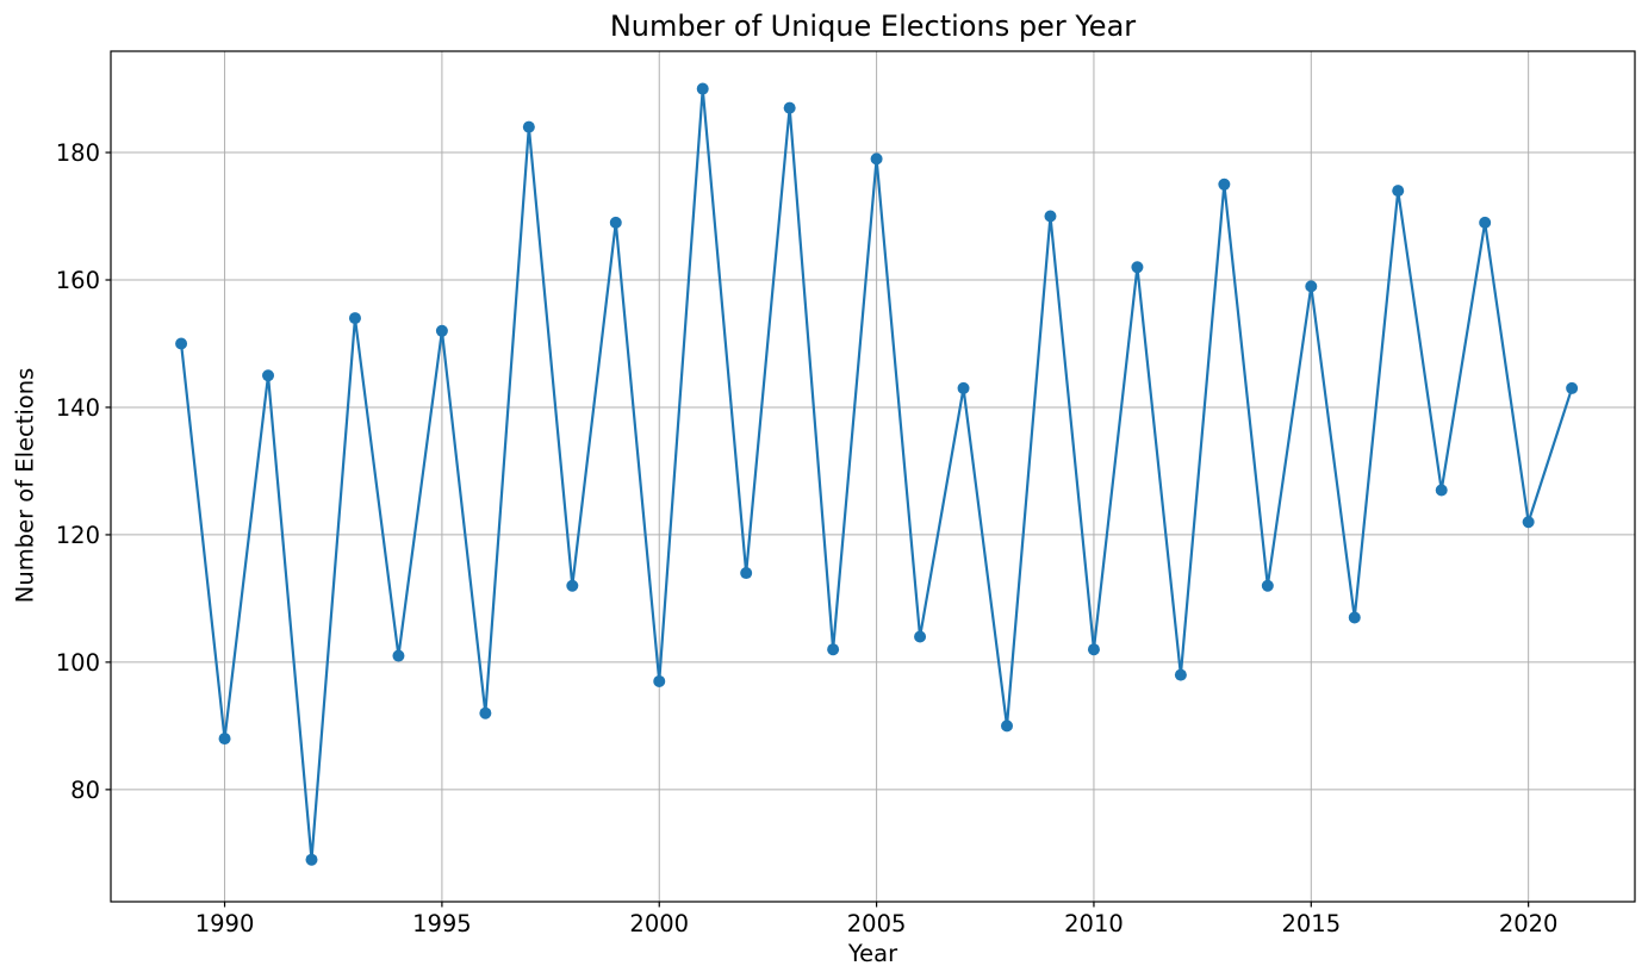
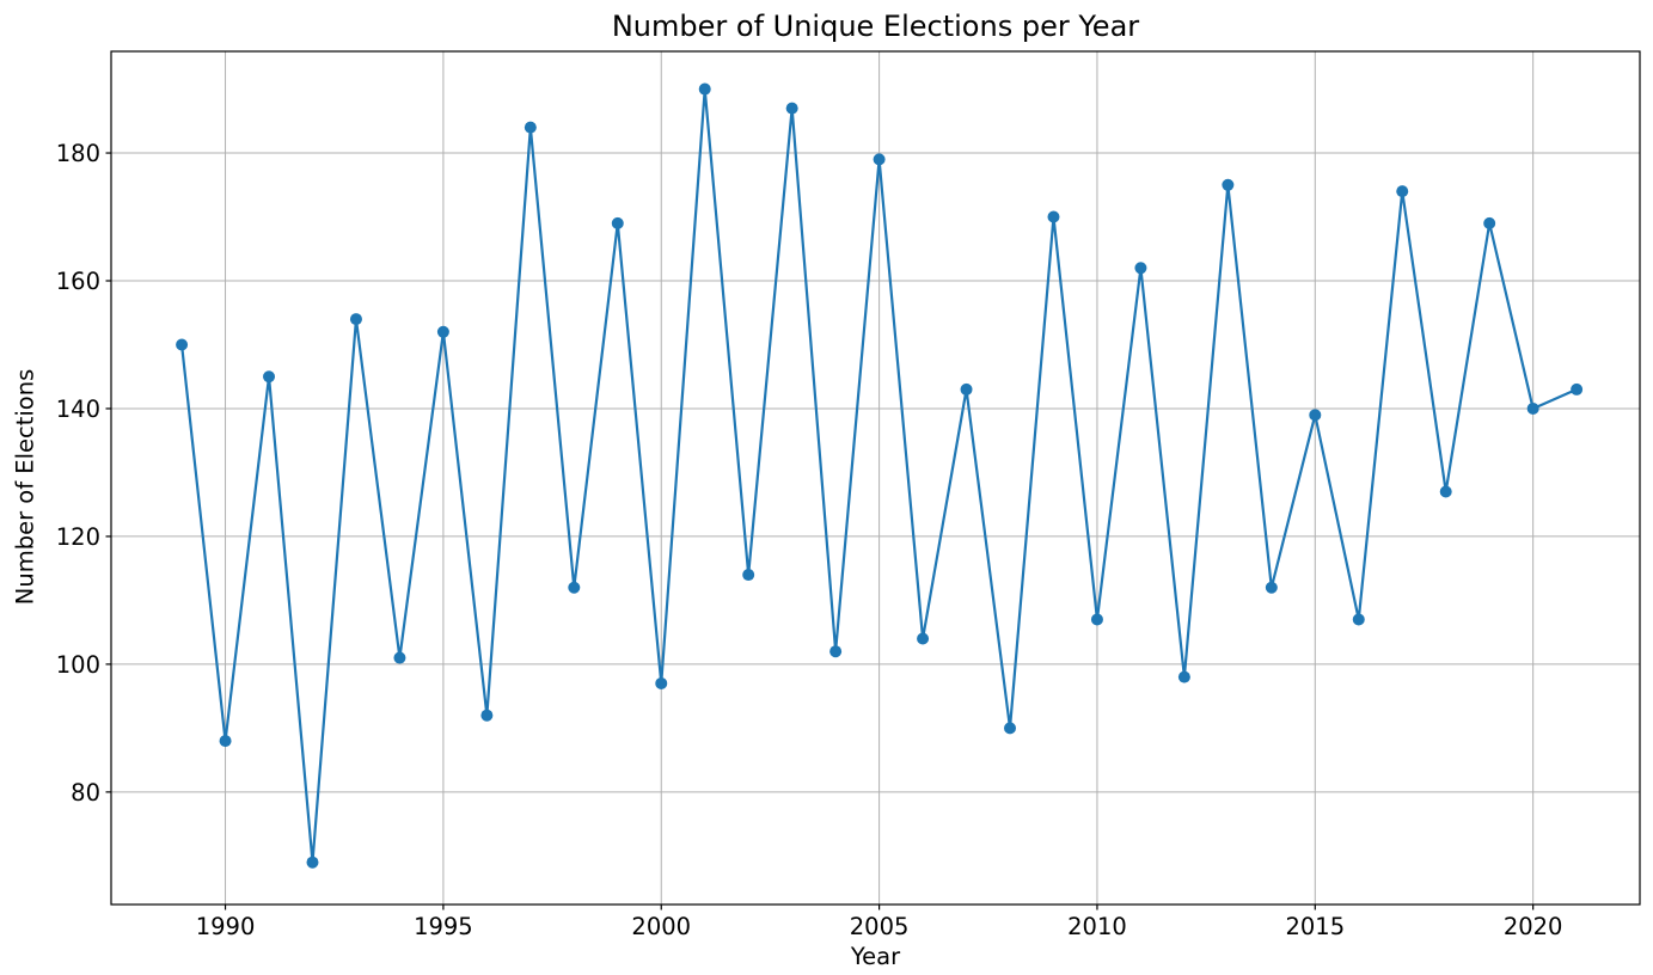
2010: 102 -> 107
2015: 159 -> 139
2020: 122 -> 140
